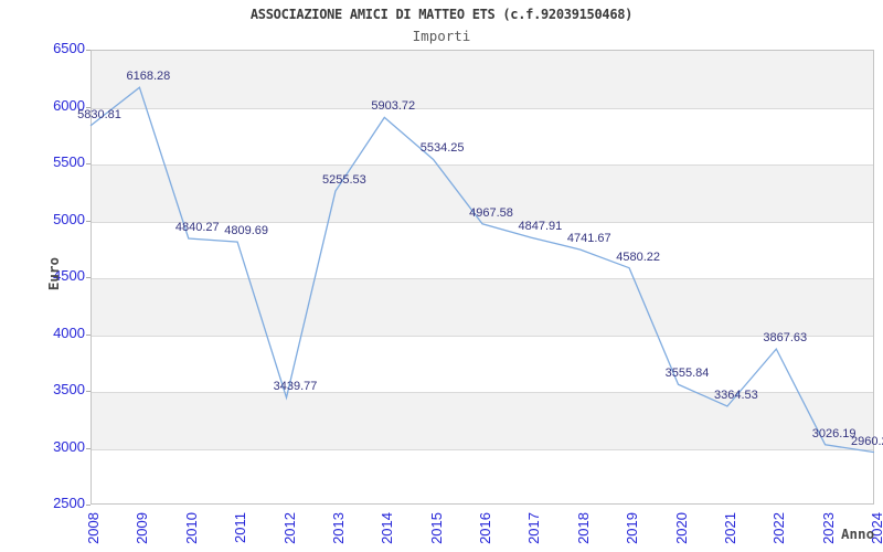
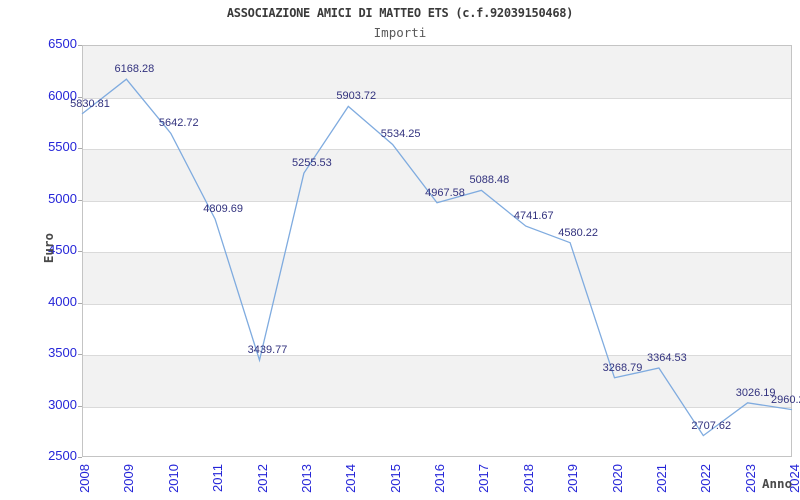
2010: 4840.27 -> 5642.72
2017: 4847.91 -> 5088.48
2020: 3555.84 -> 3268.79
2022: 3867.63 -> 2707.62
